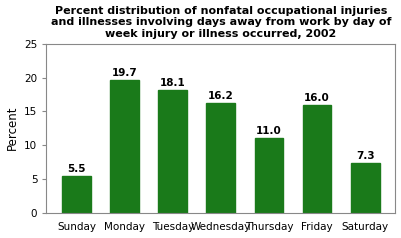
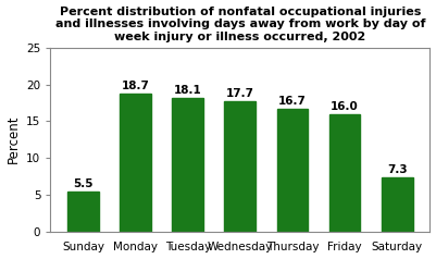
Monday: 19.7 -> 18.7
Wednesday: 16.2 -> 17.7
Thursday: 11.0 -> 16.7
